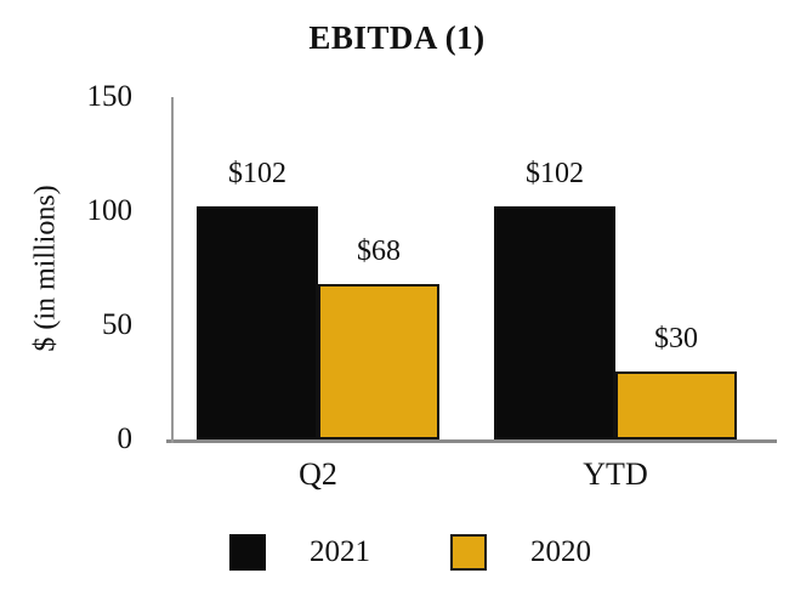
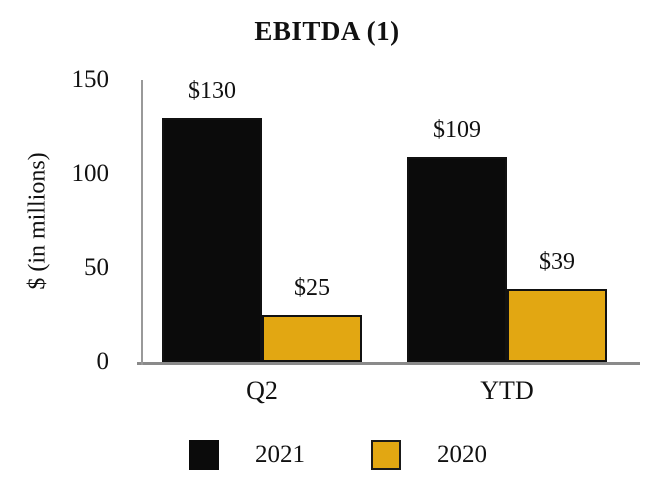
2021/Q2: $102 -> $130
2020/Q2: $68 -> $25
2021/YTD: $102 -> $109
2020/YTD: $30 -> $39
